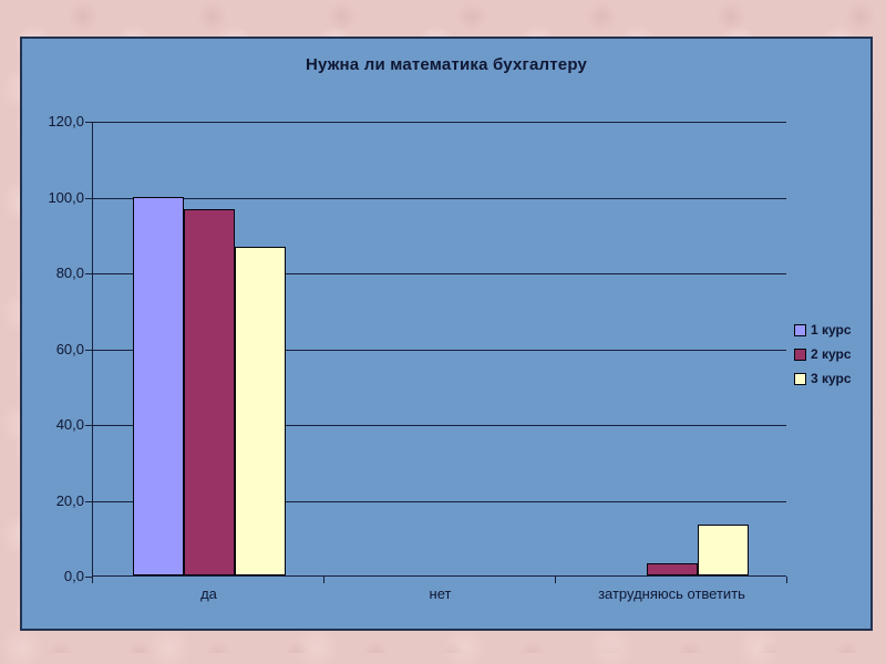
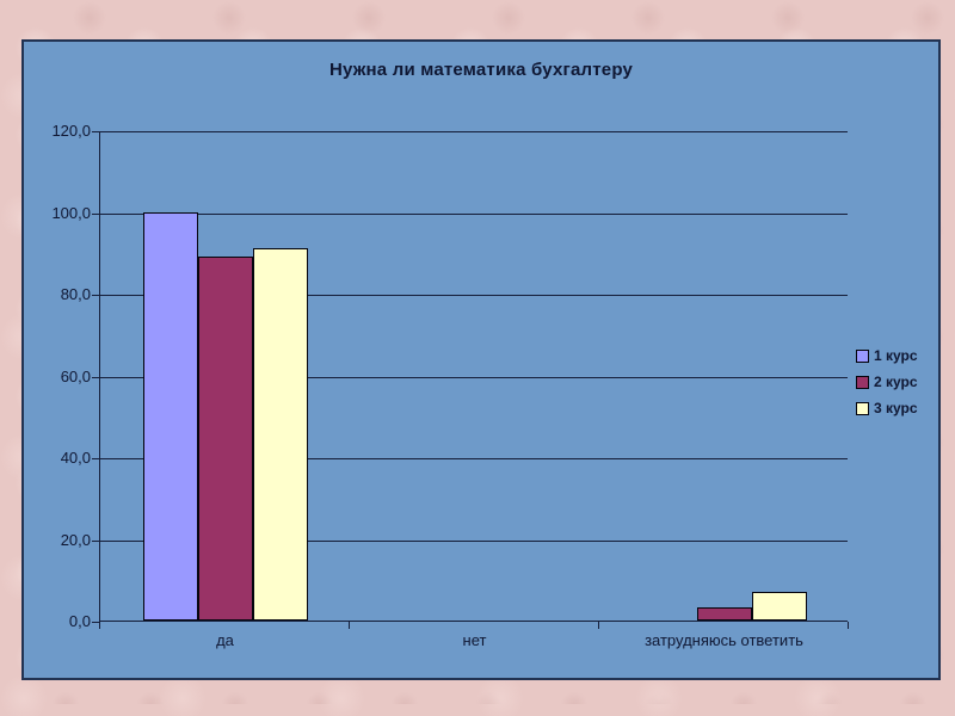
2 курс/да: 97 -> 89
3 курс/да: 87 -> 91
3 курс/затрудняюсь ответить: 13 -> 7
